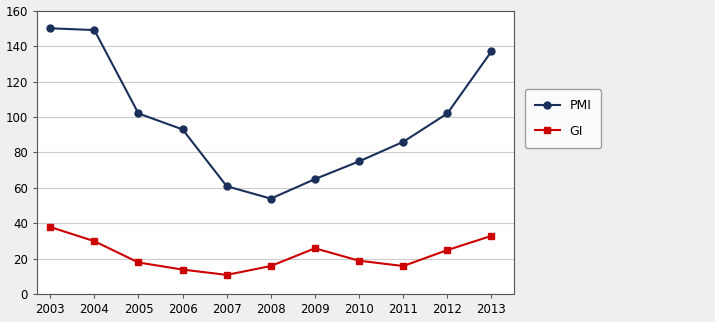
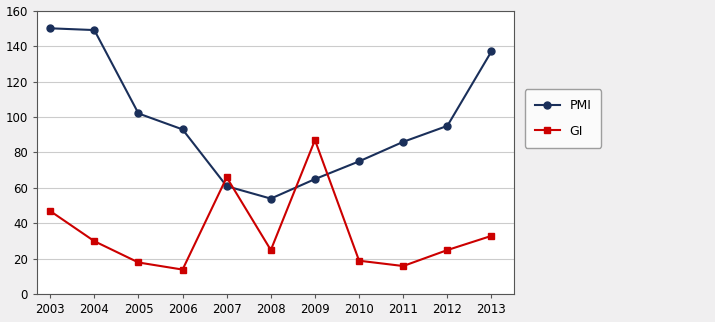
GI/2003: 38 -> 47
GI/2007: 11 -> 66
GI/2008: 16 -> 25
GI/2009: 26 -> 87
PMI/2012: 102 -> 95
